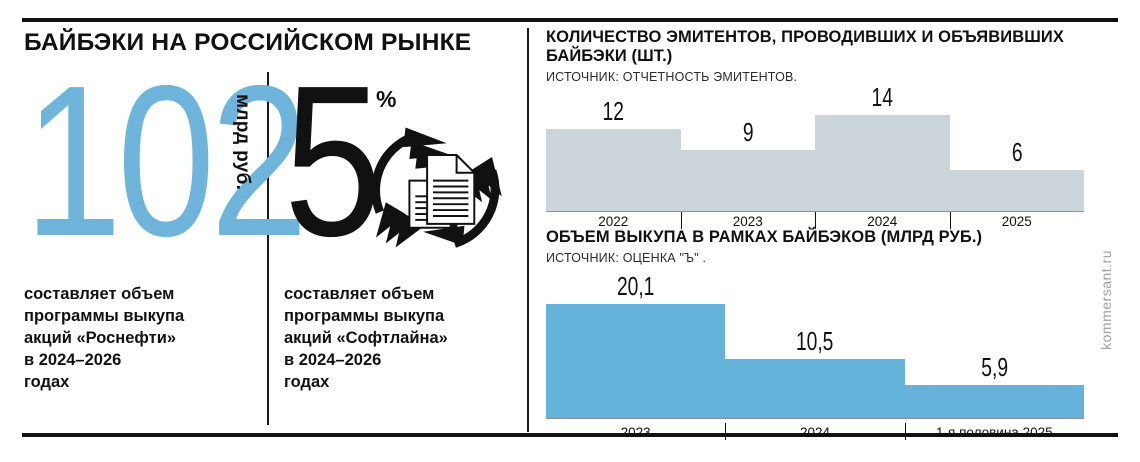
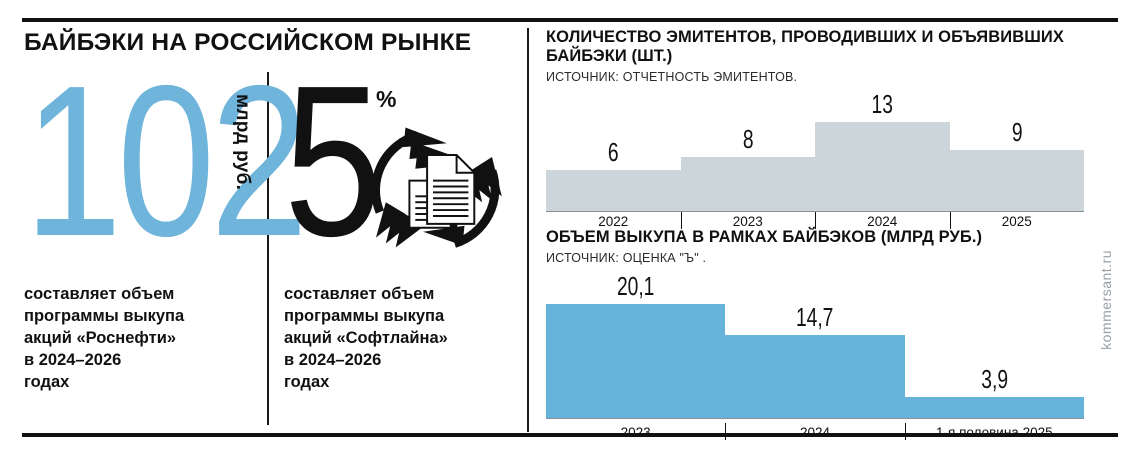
КОЛИЧЕСТВО ЭМИТЕНТОВ, ПРОВОДИВШИХ И ОБЪЯВИВШИХ БАЙБЭКИ (ШТ.)/2022: 12 -> 6
КОЛИЧЕСТВО ЭМИТЕНТОВ, ПРОВОДИВШИХ И ОБЪЯВИВШИХ БАЙБЭКИ (ШТ.)/2023: 9 -> 8
КОЛИЧЕСТВО ЭМИТЕНТОВ, ПРОВОДИВШИХ И ОБЪЯВИВШИХ БАЙБЭКИ (ШТ.)/2024: 14 -> 13
КОЛИЧЕСТВО ЭМИТЕНТОВ, ПРОВОДИВШИХ И ОБЪЯВИВШИХ БАЙБЭКИ (ШТ.)/2025: 6 -> 9
ОБЪЕМ ВЫКУПА В РАМКАХ БАЙБЭКОВ (МЛРД РУБ.)/2024: 10,5 -> 14,7
ОБЪЕМ ВЫКУПА В РАМКАХ БАЙБЭКОВ (МЛРД РУБ.)/1-я половина 2025: 5,9 -> 3,9
